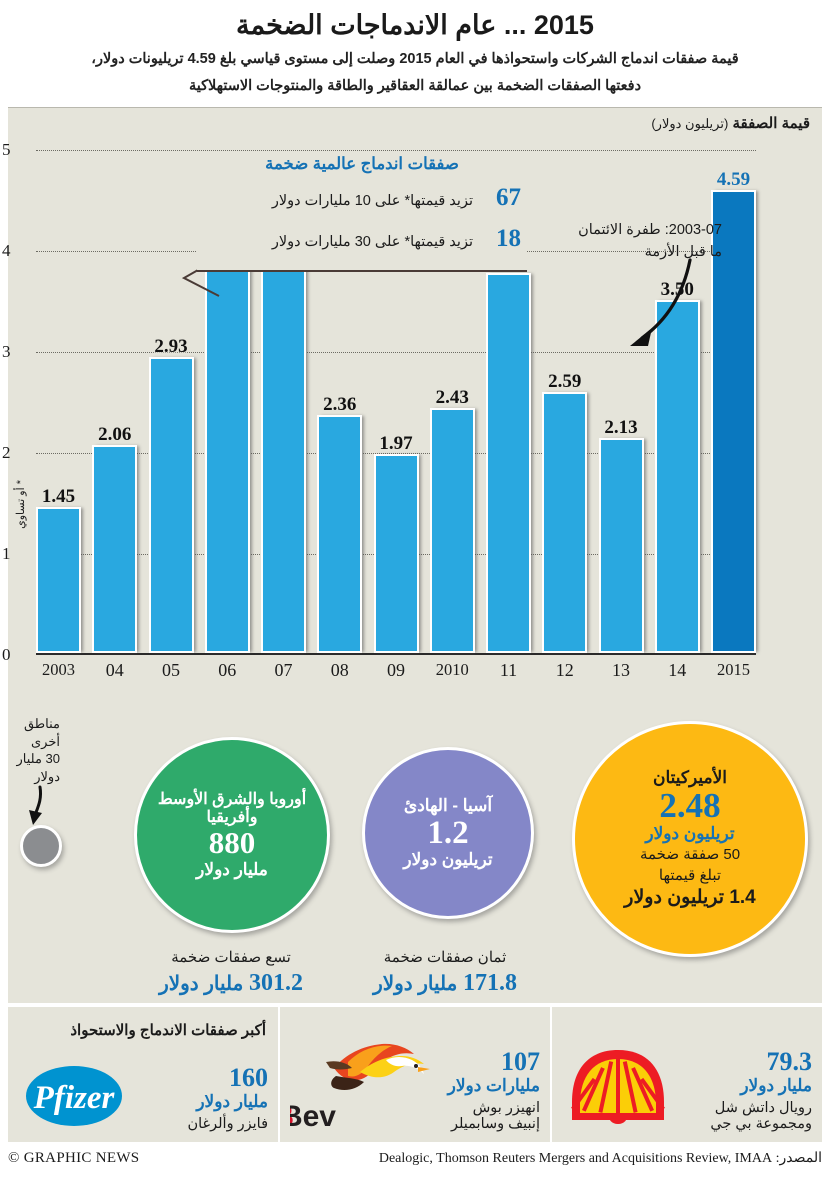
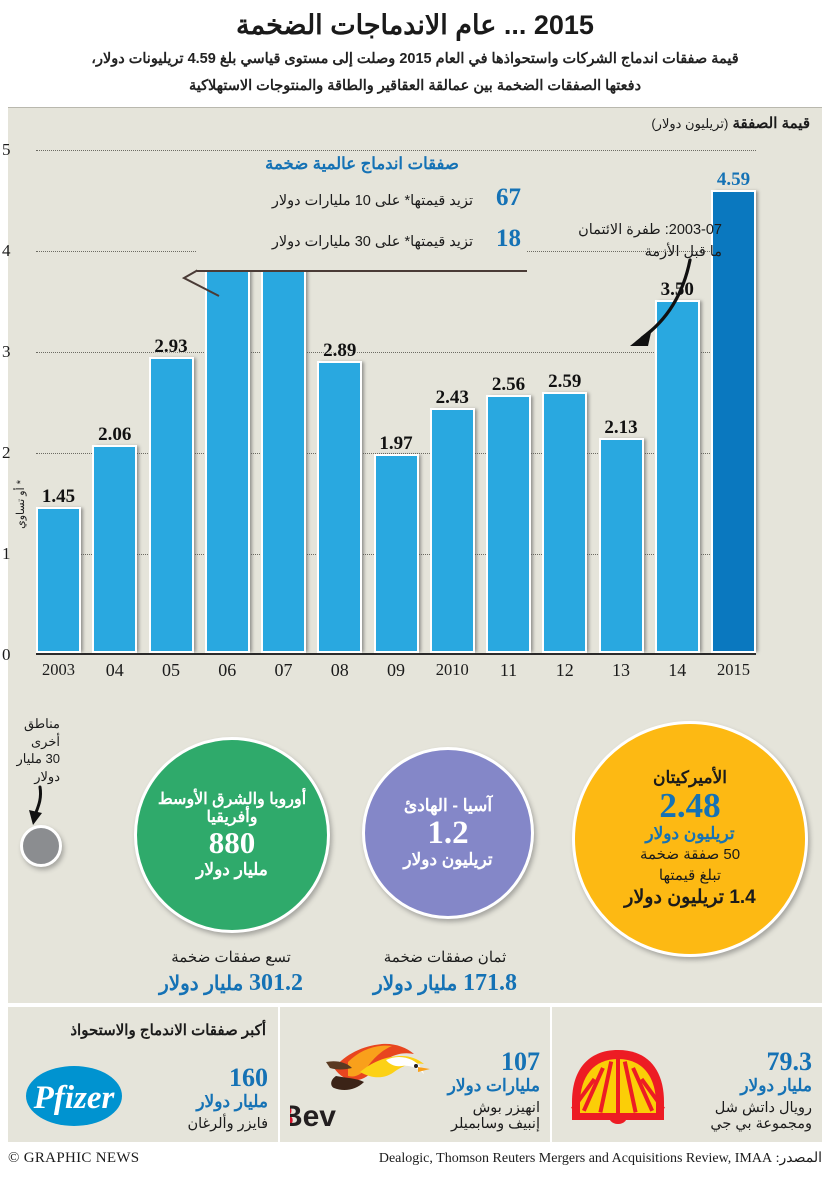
11: 3.76 -> 2.56
08: 2.36 -> 2.89
